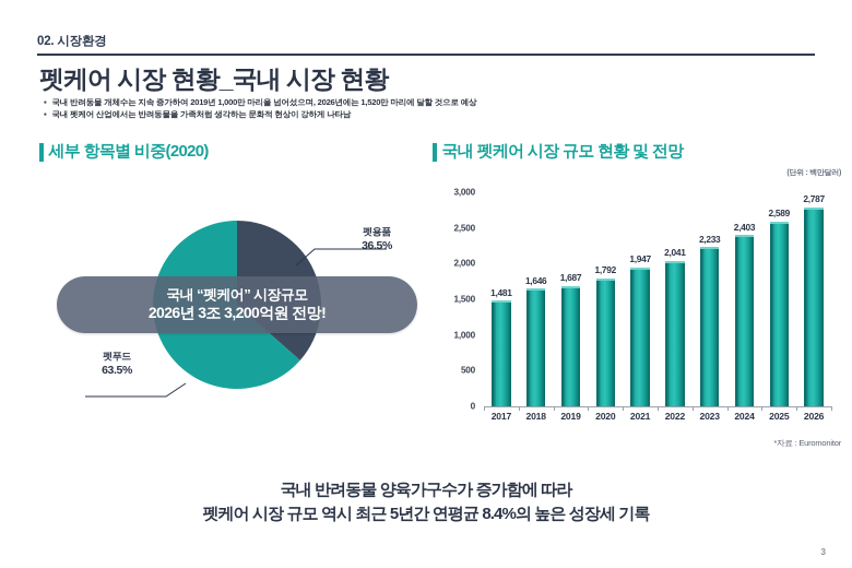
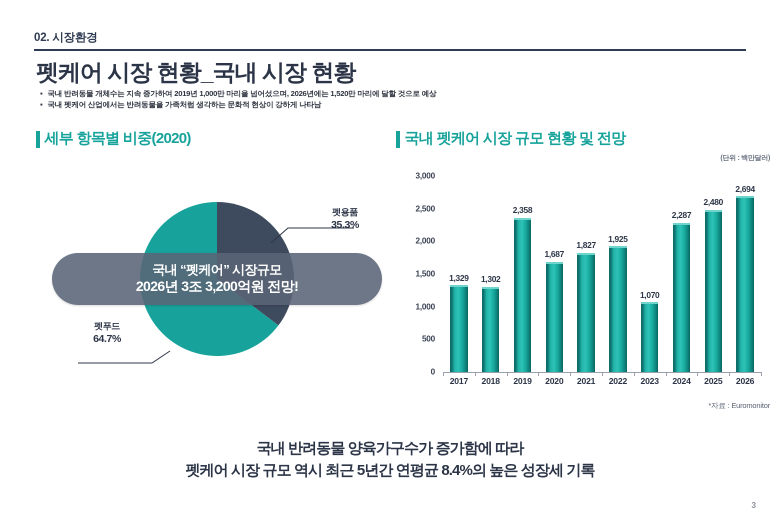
세부 항목별 비중(2020)/펫푸드: 63.5% -> 64.7%
세부 항목별 비중(2020)/펫용품: 36.5% -> 35.3%
국내 펫케어 시장 규모 현황 및 전망/2017: 1,481 -> 1,329
국내 펫케어 시장 규모 현황 및 전망/2018: 1,646 -> 1,302
국내 펫케어 시장 규모 현황 및 전망/2019: 1,687 -> 2,358
국내 펫케어 시장 규모 현황 및 전망/2020: 1,792 -> 1,687
국내 펫케어 시장 규모 현황 및 전망/2021: 1,947 -> 1,827
국내 펫케어 시장 규모 현황 및 전망/2022: 2,041 -> 1,925
국내 펫케어 시장 규모 현황 및 전망/2023: 2,233 -> 1,070
국내 펫케어 시장 규모 현황 및 전망/2024: 2,403 -> 2,287
국내 펫케어 시장 규모 현황 및 전망/2025: 2,589 -> 2,480
국내 펫케어 시장 규모 현황 및 전망/2026: 2,787 -> 2,694
